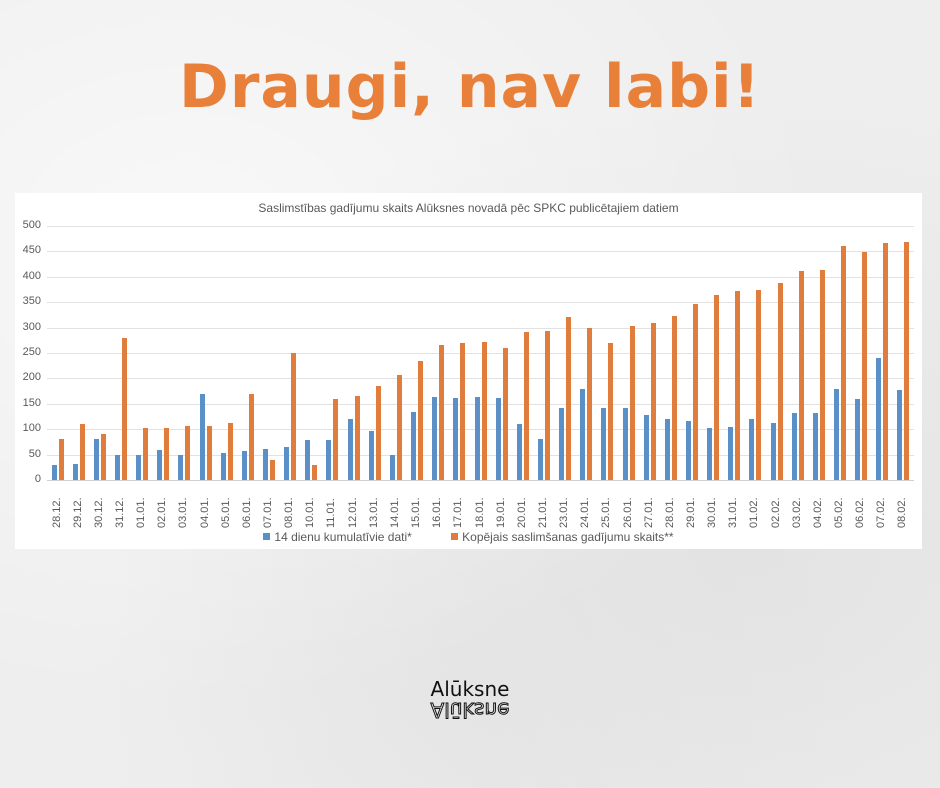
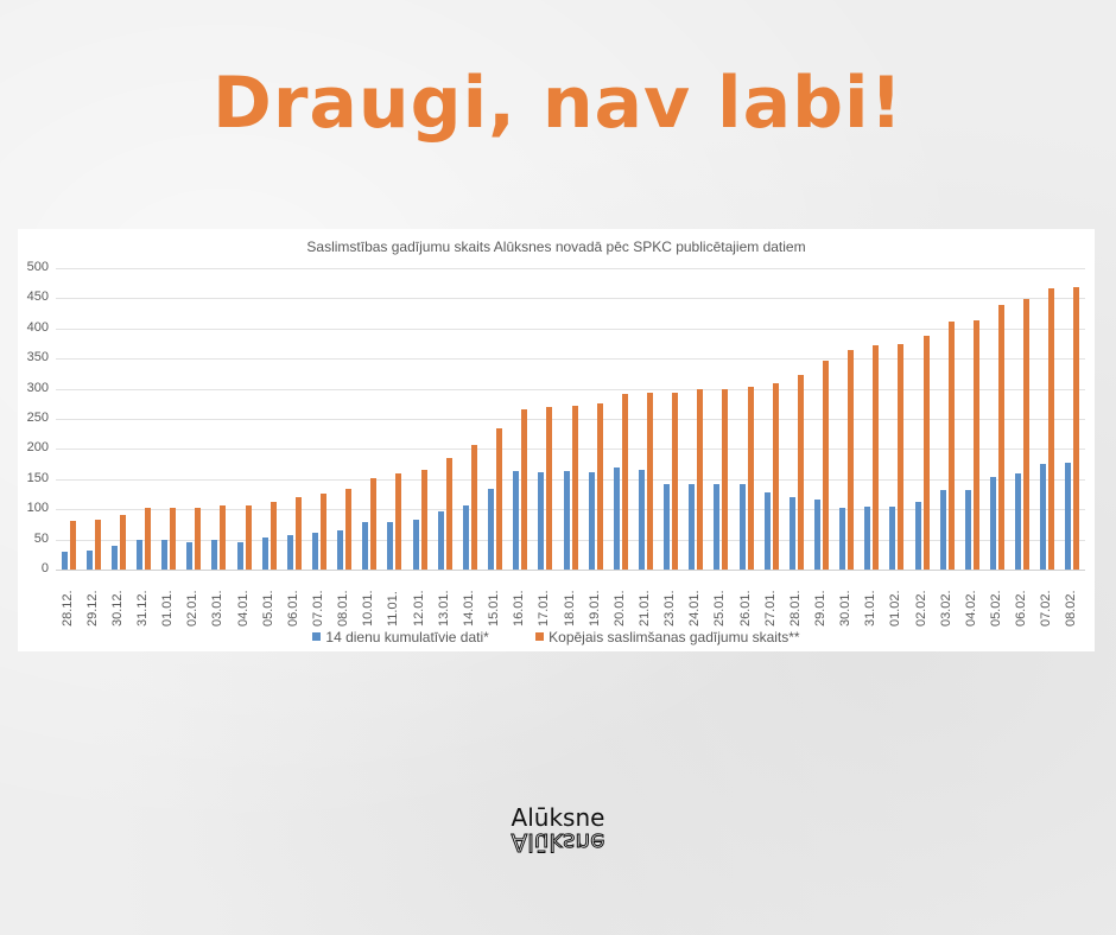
Kopējais saslimšanas gadījumu skaits**/29.12.: 110 -> 80
14 dienu kumulatīvie dati*/30.12.: 80 -> 40
Kopējais saslimšanas gadījumu skaits**/31.12.: 280 -> 100
14 dienu kumulatīvie dati*/02.01.: 60 -> 40
14 dienu kumulatīvie dati*/04.01.: 170 -> 50
Kopējais saslimšanas gadījumu skaits**/06.01.: 170 -> 120
Kopējais saslimšanas gadījumu skaits**/07.01.: 40 -> 130
Kopējais saslimšanas gadījumu skaits**/08.01.: 250 -> 130
Kopējais saslimšanas gadījumu skaits**/10.01.: 30 -> 150
14 dienu kumulatīvie dati*/12.01.: 120 -> 80
14 dienu kumulatīvie dati*/14.01.: 50 -> 110
Kopējais saslimšanas gadījumu skaits**/19.01.: 260 -> 280
14 dienu kumulatīvie dati*/20.01.: 110 -> 170
14 dienu kumulatīvie dati*/21.01.: 80 -> 160
Kopējais saslimšanas gadījumu skaits**/23.01.: 320 -> 290
14 dienu kumulatīvie dati*/24.01.: 180 -> 140
Kopējais saslimšanas gadījumu skaits**/25.01.: 270 -> 300
14 dienu kumulatīvie dati*/01.02.: 120 -> 100
14 dienu kumulatīvie dati*/05.02.: 180 -> 150
Kopējais saslimšanas gadījumu skaits**/05.02.: 460 -> 440
14 dienu kumulatīvie dati*/07.02.: 240 -> 180
